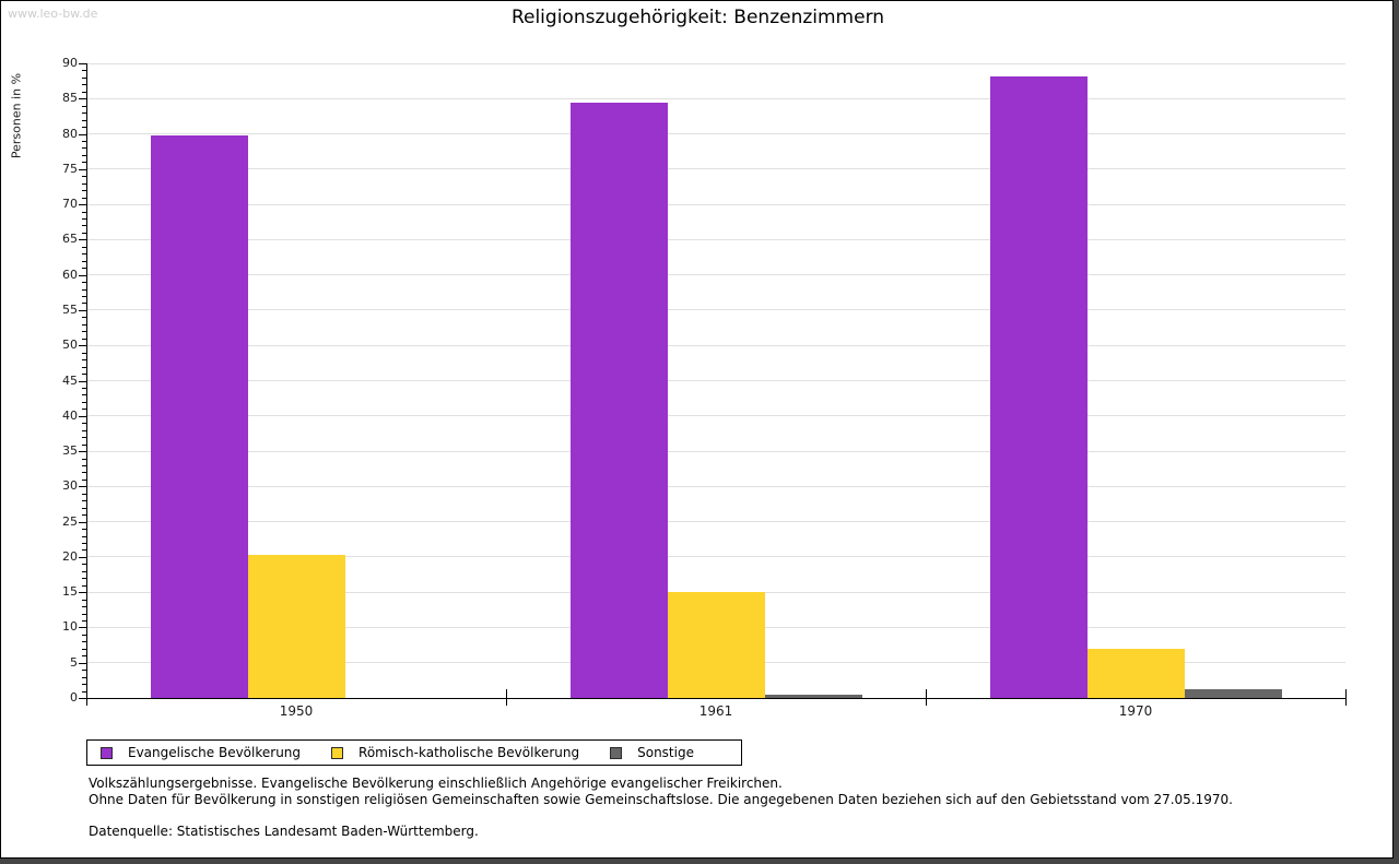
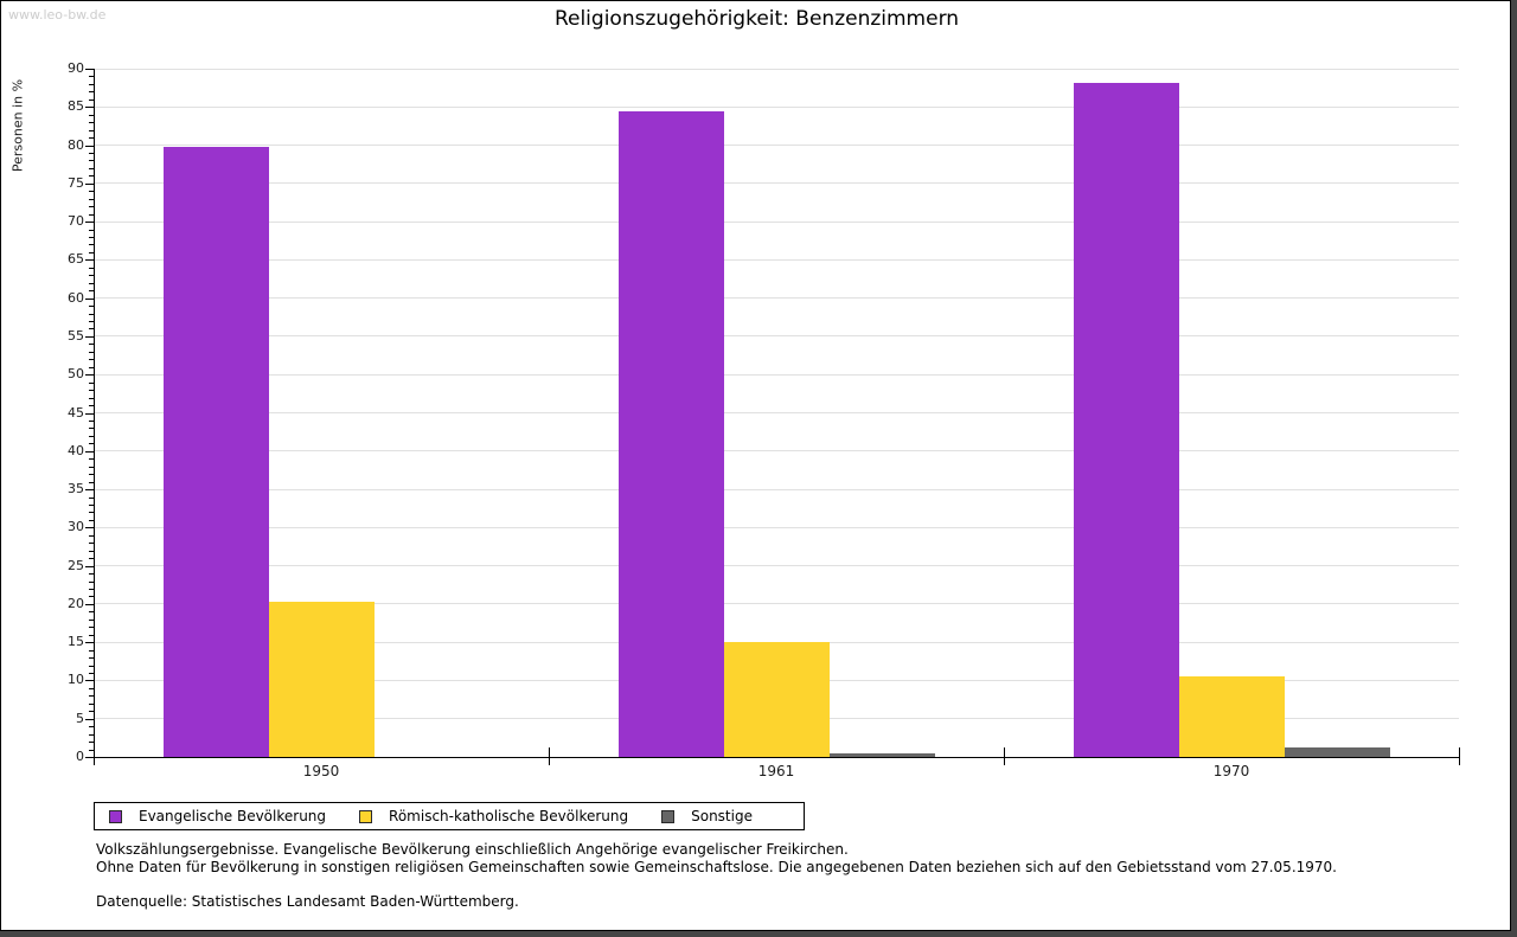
Römisch-katholische Bevölkerung/1970: 7 -> 11
